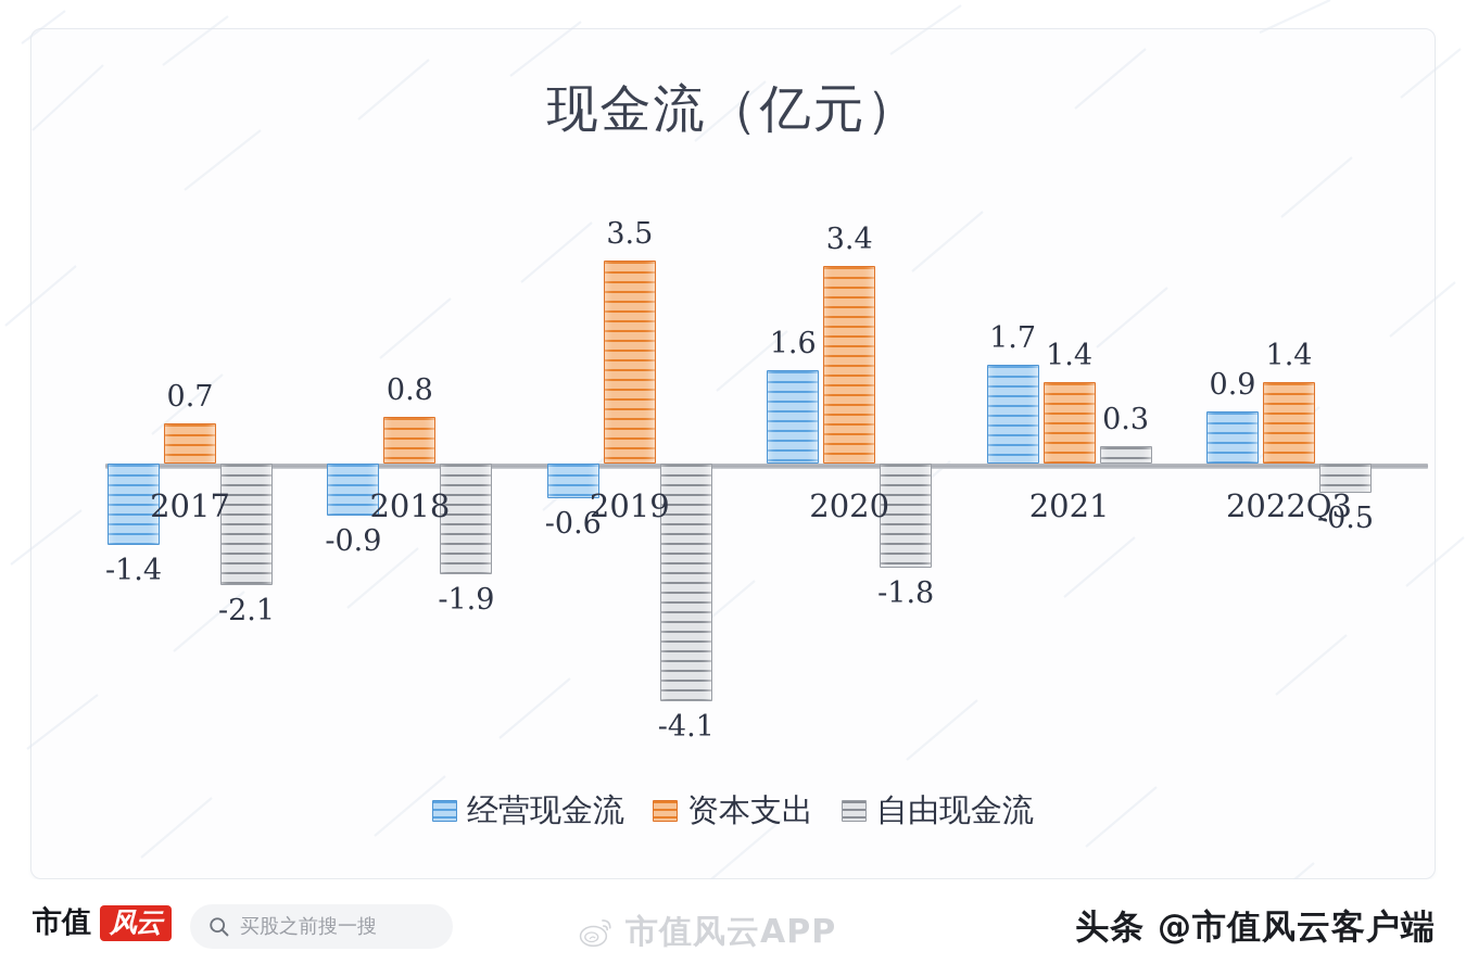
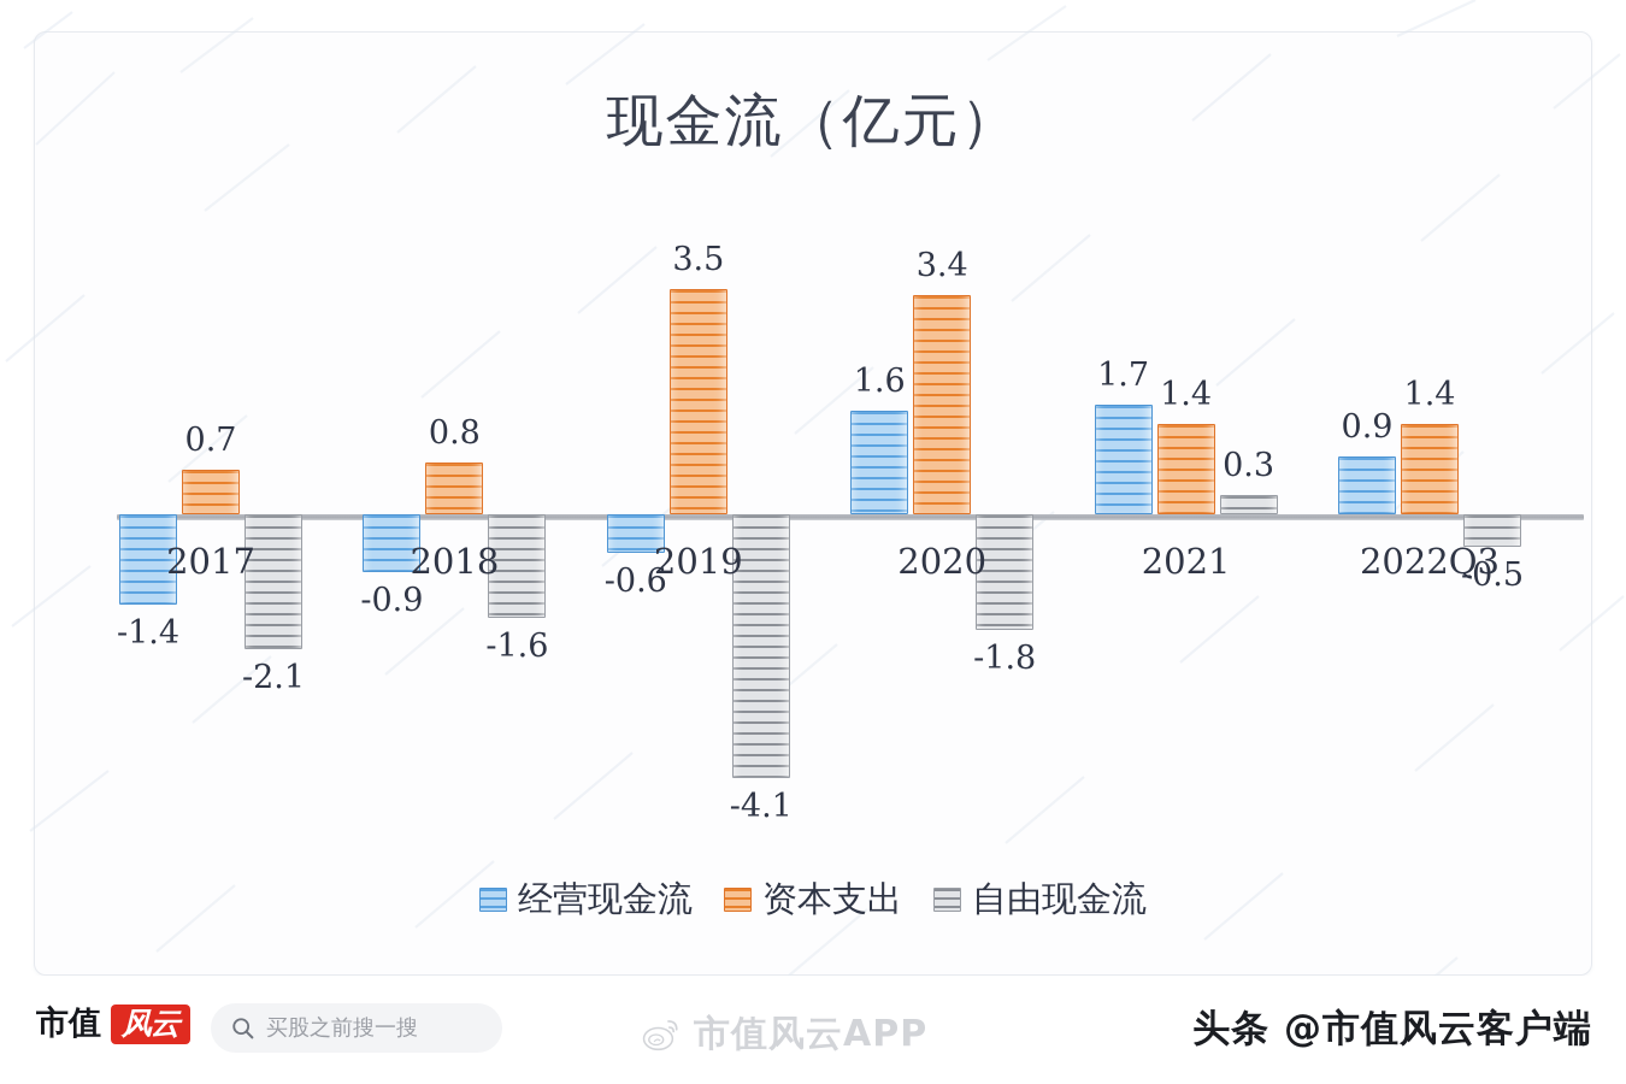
自由现金流/2018: -1.9 -> -1.6
